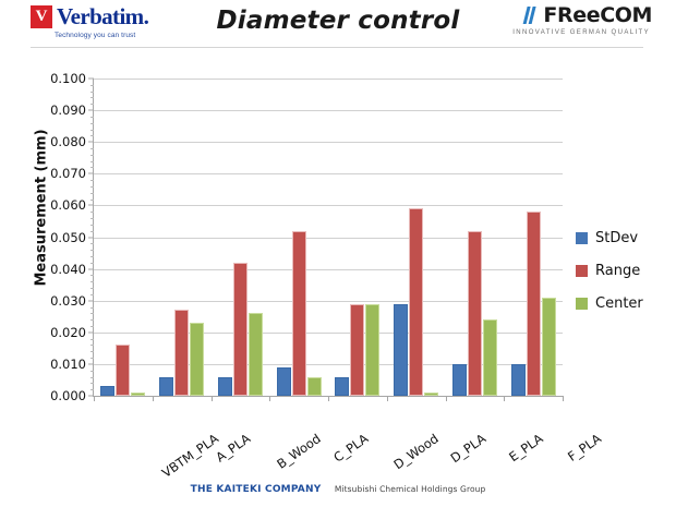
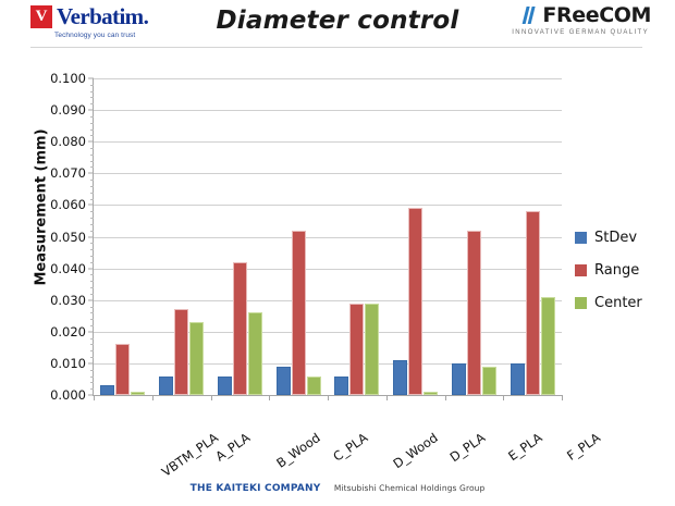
StDev/D_PLA: 0.029 -> 0.011
Center/E_PLA: 0.024 -> 0.009
